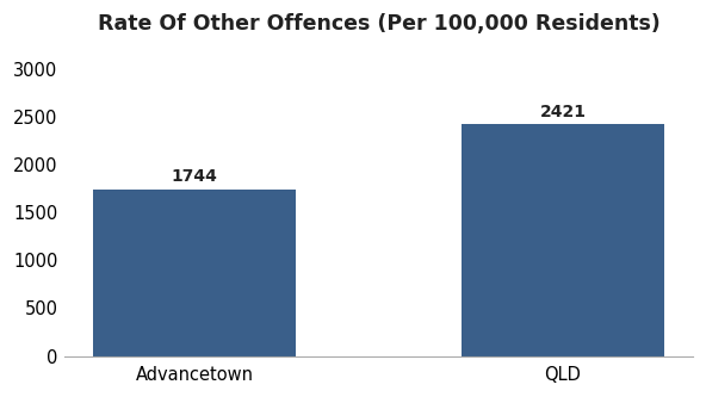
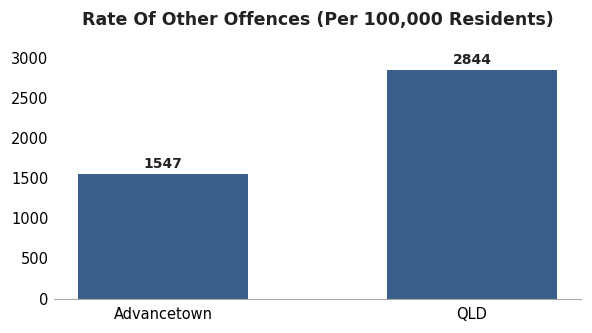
Advancetown: 1744 -> 1547
QLD: 2421 -> 2844
